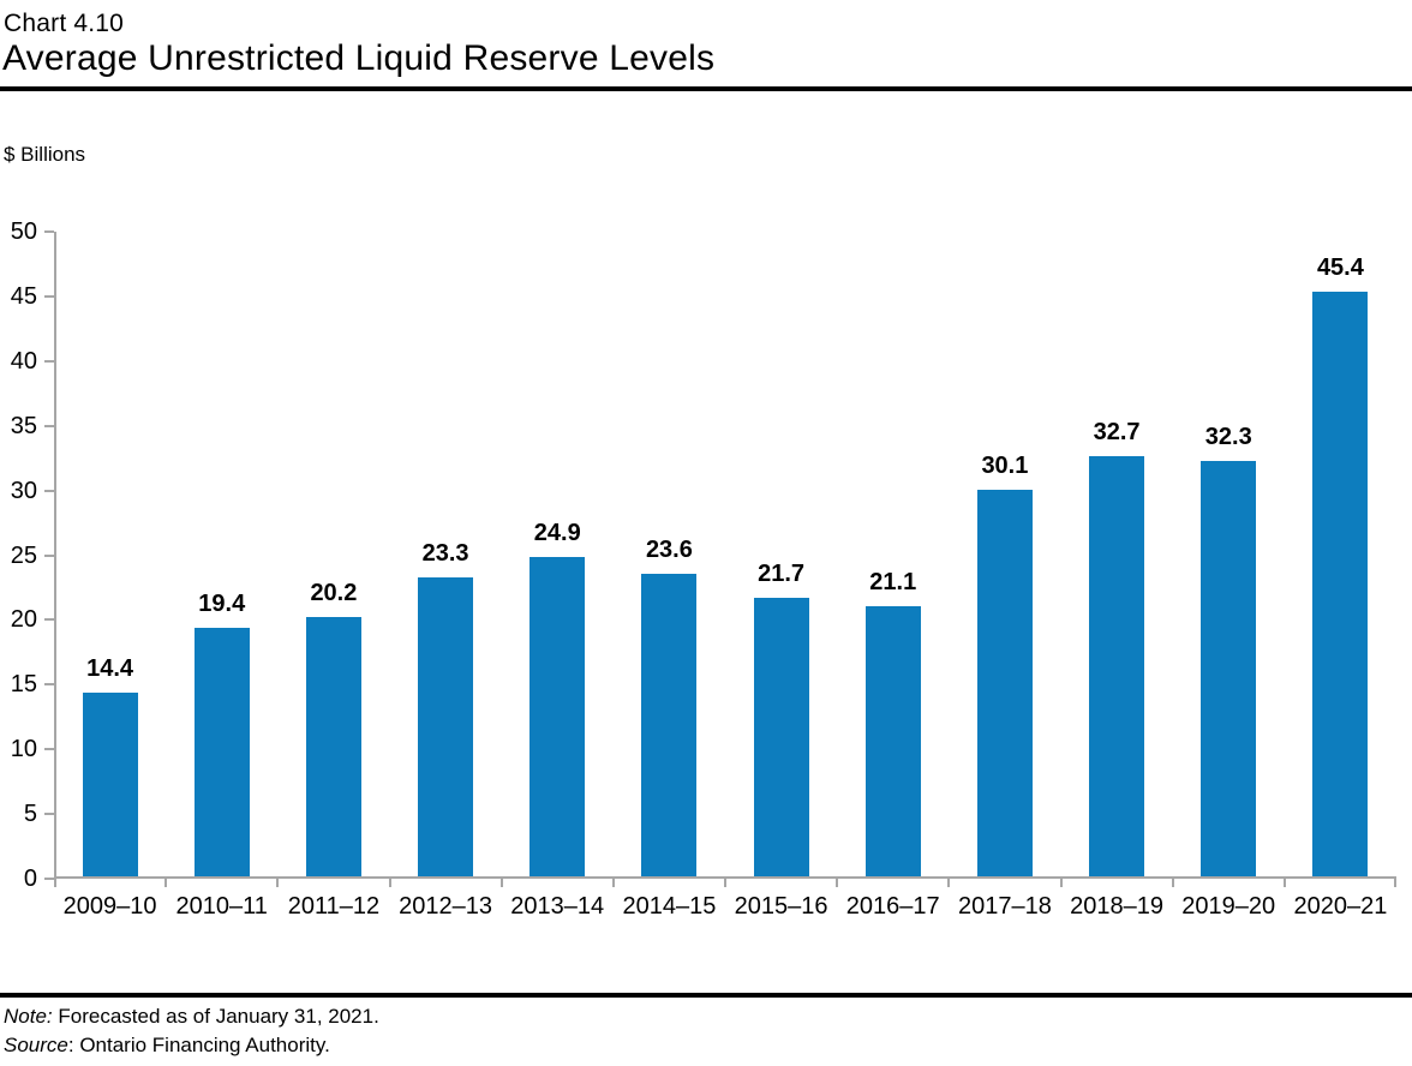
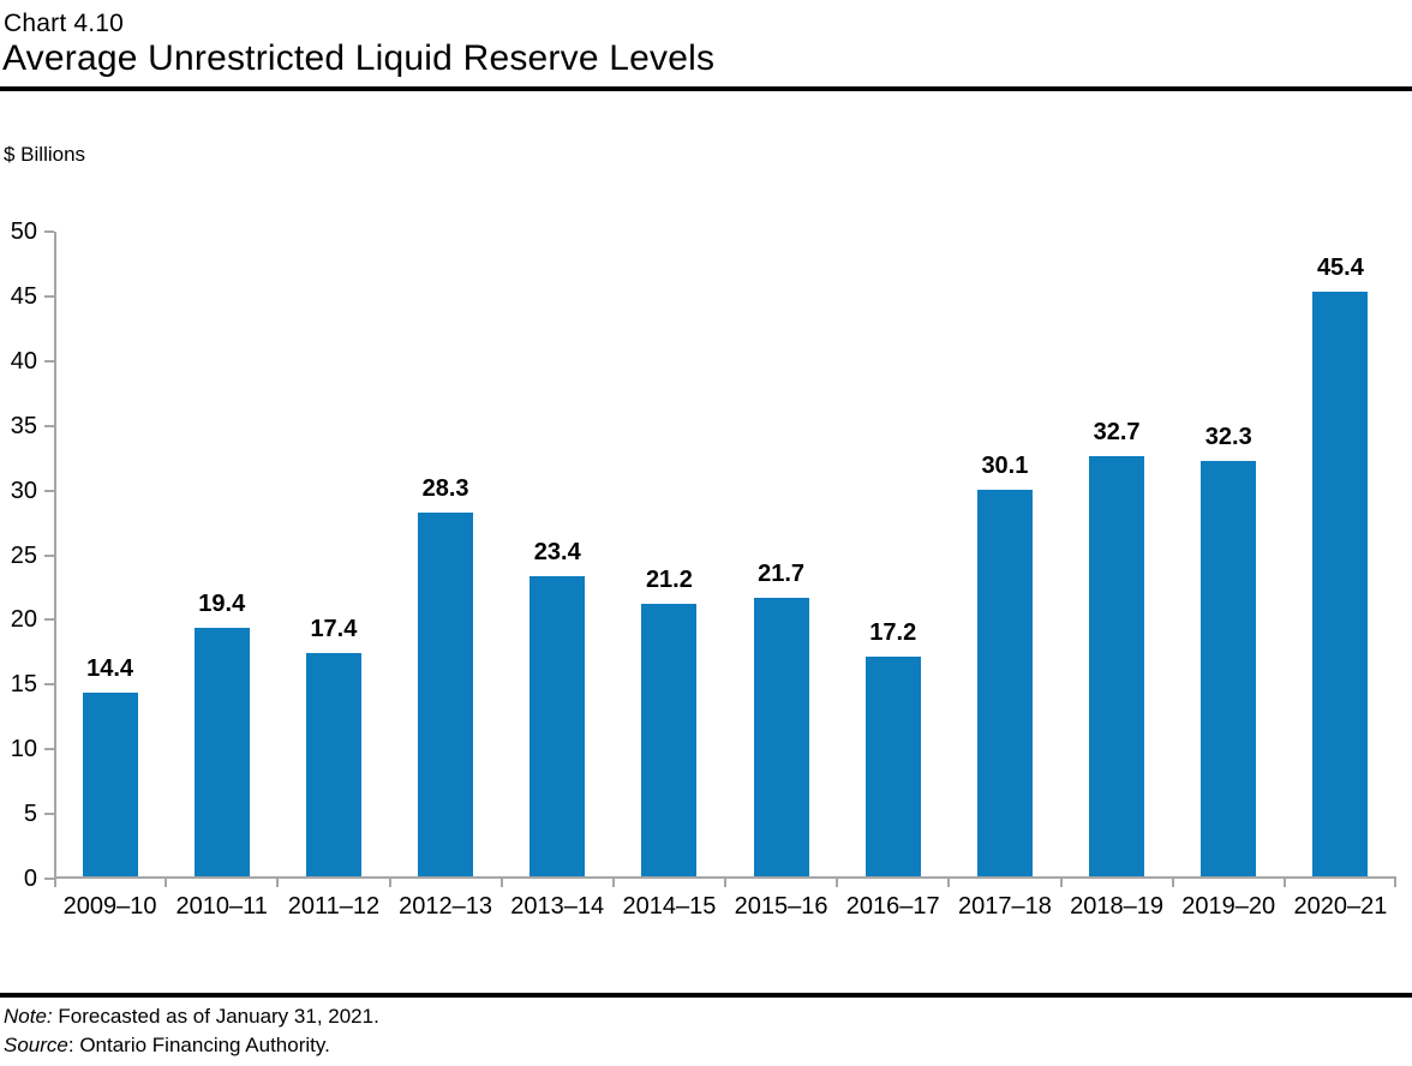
2011–12: 20.2 -> 17.4
2012–13: 23.3 -> 28.3
2013–14: 24.9 -> 23.4
2014–15: 23.6 -> 21.2
2016–17: 21.1 -> 17.2
